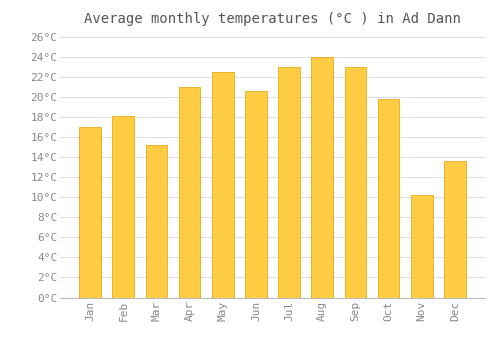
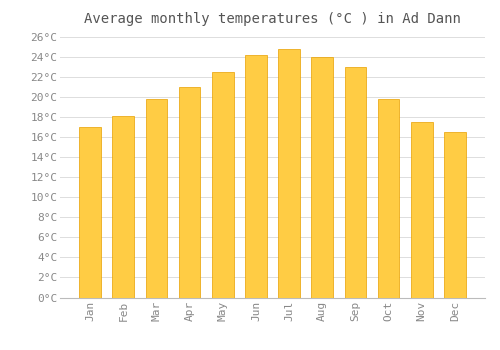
Mar: 15.2°C -> 19.8°C
Jun: 20.6°C -> 24.2°C
Jul: 23.0°C -> 24.8°C
Nov: 10.2°C -> 17.5°C
Dec: 13.6°C -> 16.5°C
